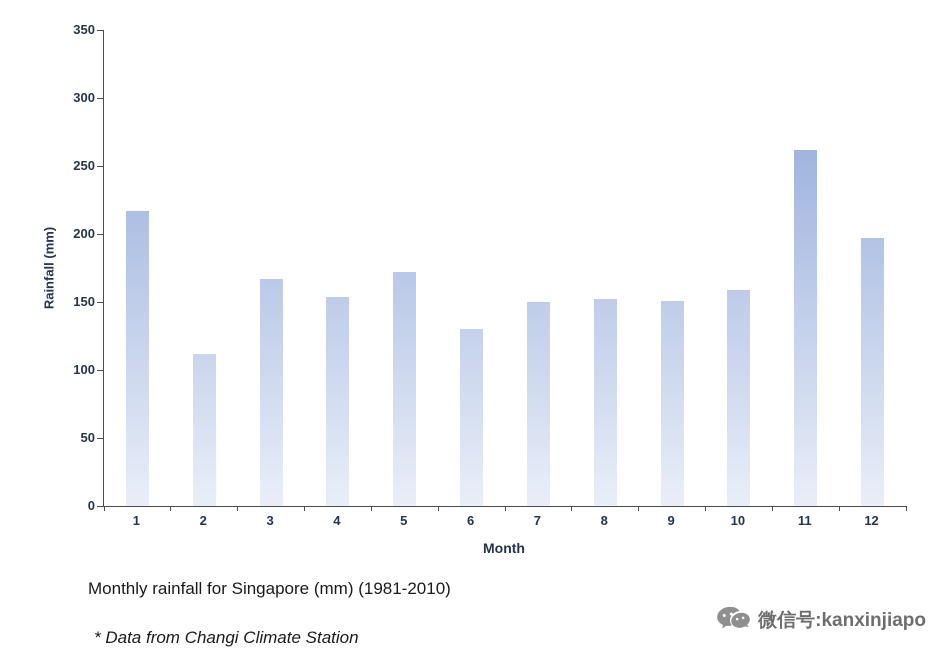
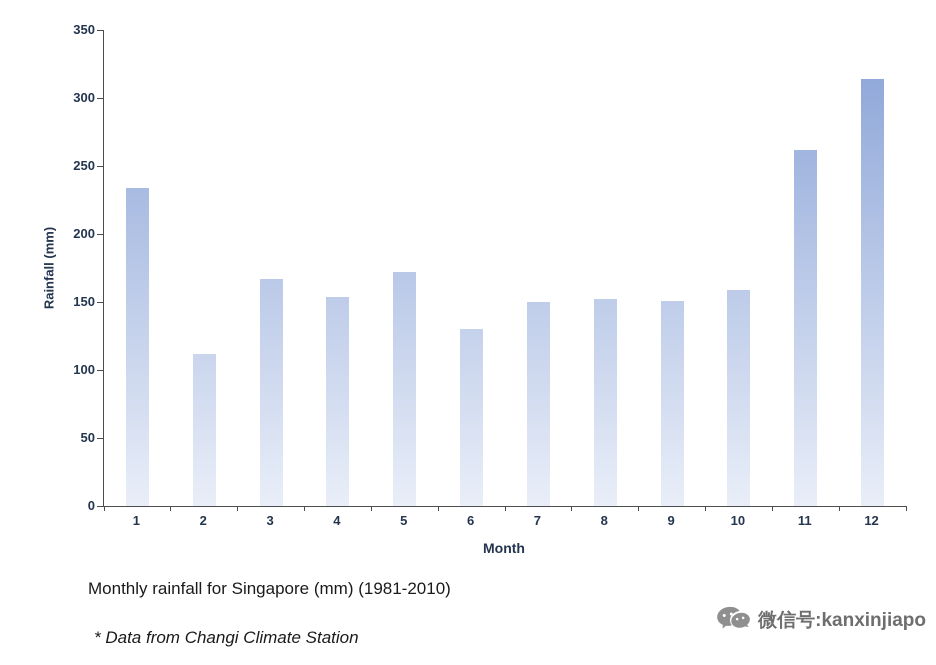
1: 217 -> 234
12: 197 -> 314
